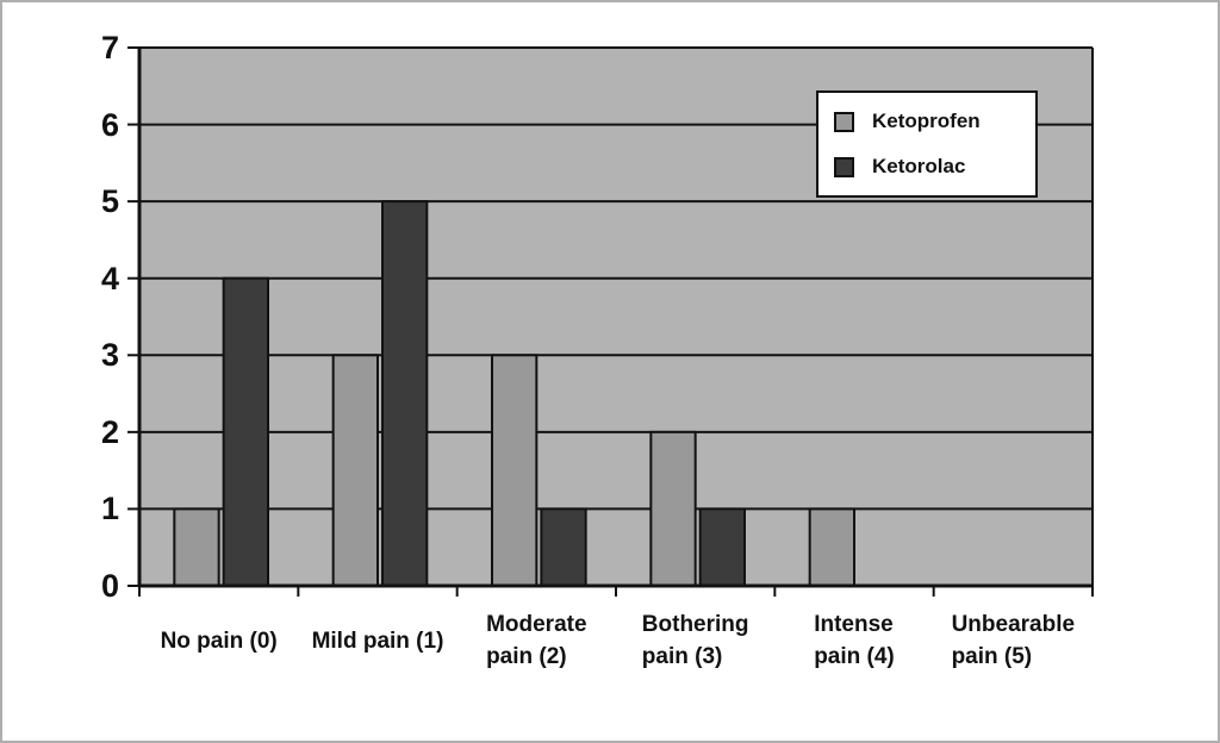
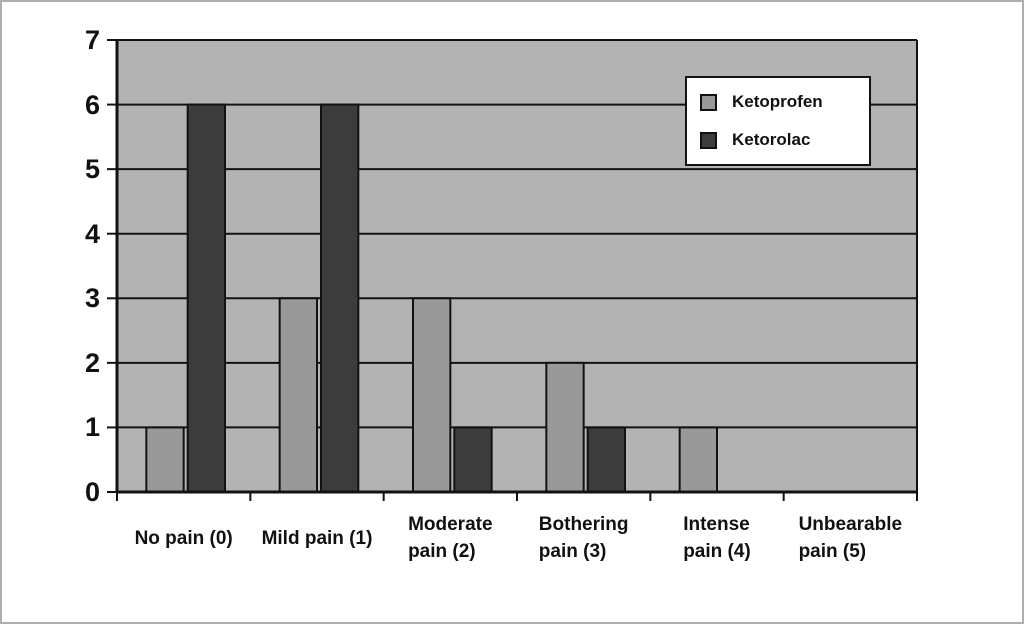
Ketorolac/No pain (0): 4 -> 6
Ketorolac/Mild pain (1): 5 -> 6
